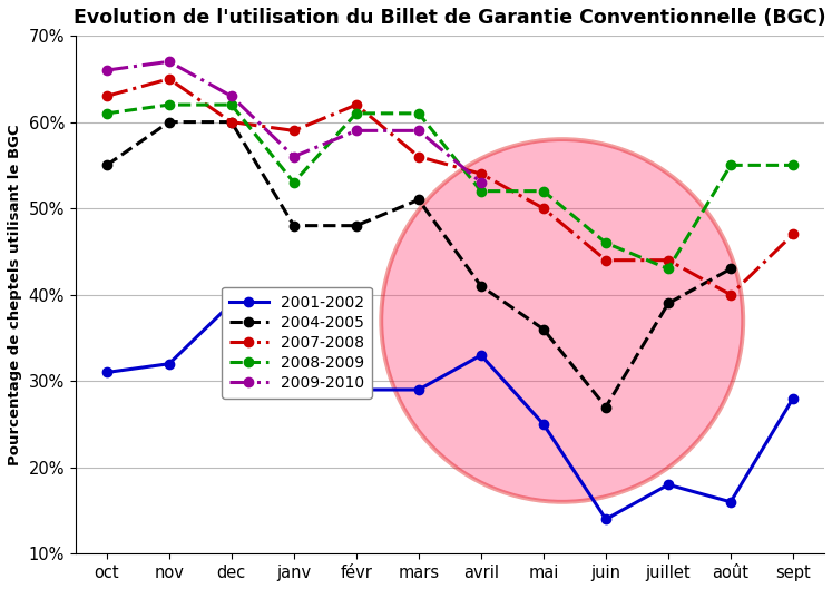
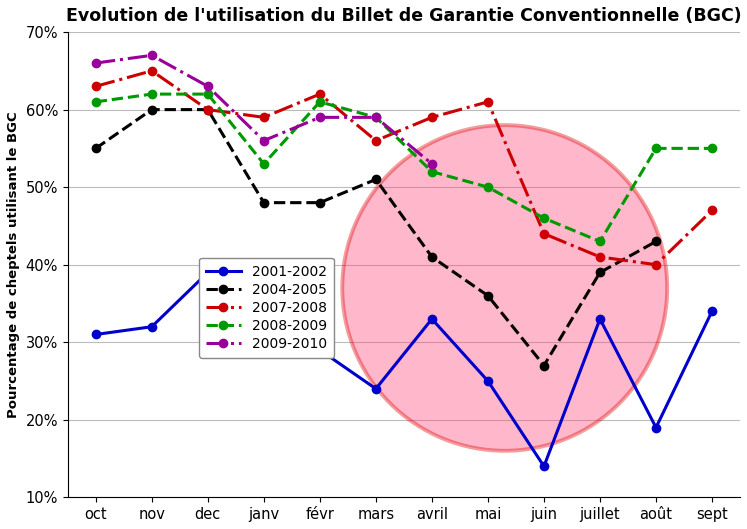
2001-2002/mars: 29% -> 24%
2008-2009/mars: 61% -> 59%
2007-2008/avril: 54% -> 59%
2007-2008/mai: 50% -> 61%
2008-2009/mai: 52% -> 50%
2001-2002/juillet: 18% -> 33%
2007-2008/juillet: 44% -> 41%
2001-2002/août: 16% -> 19%
2001-2002/sept: 28% -> 34%
